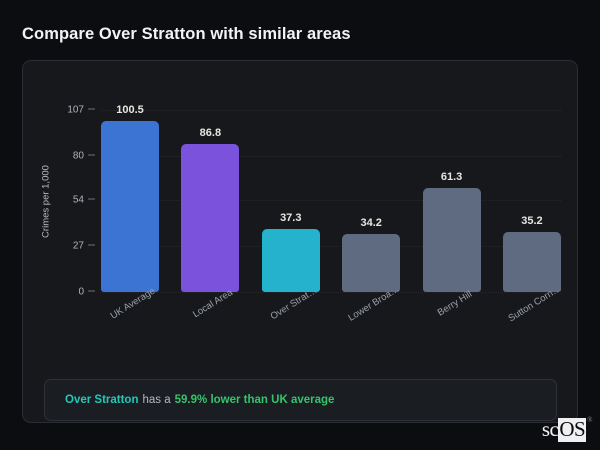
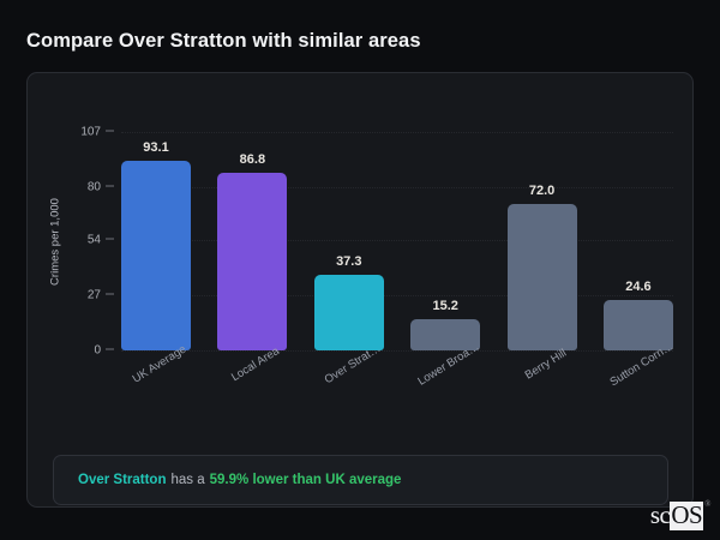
UK Average: 100.5 -> 93.1
Lower Broa…: 34.2 -> 15.2
Berry Hill: 61.3 -> 72.0
Sutton Corn…: 35.2 -> 24.6
